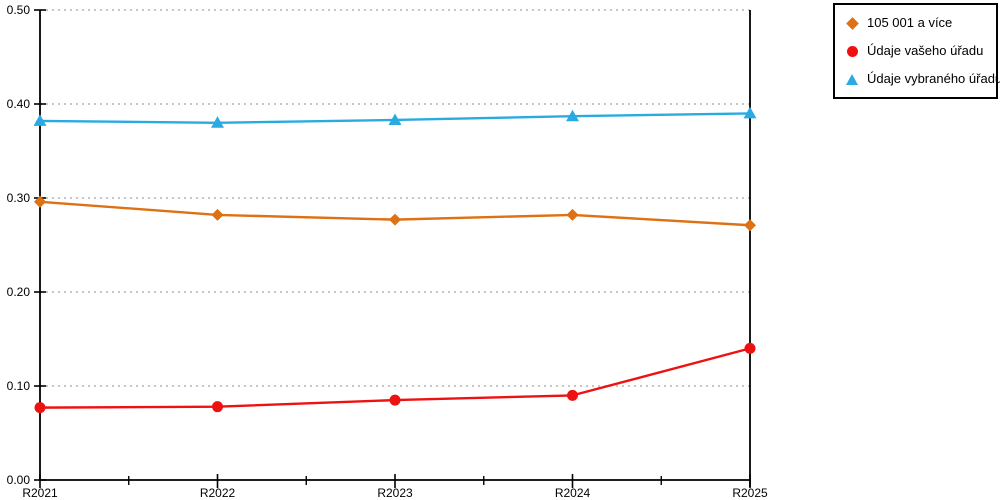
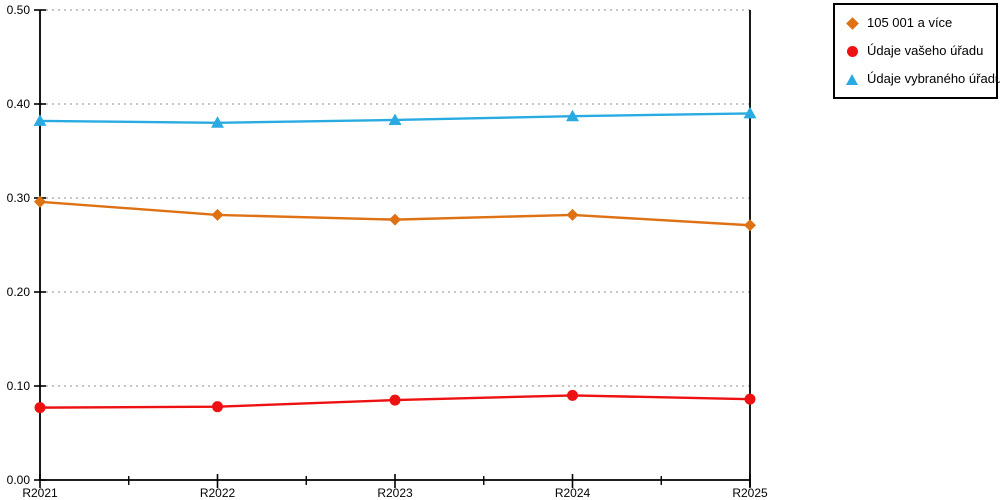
Údaje vašeho úřadu/R2025: 0.14 -> 0.09
